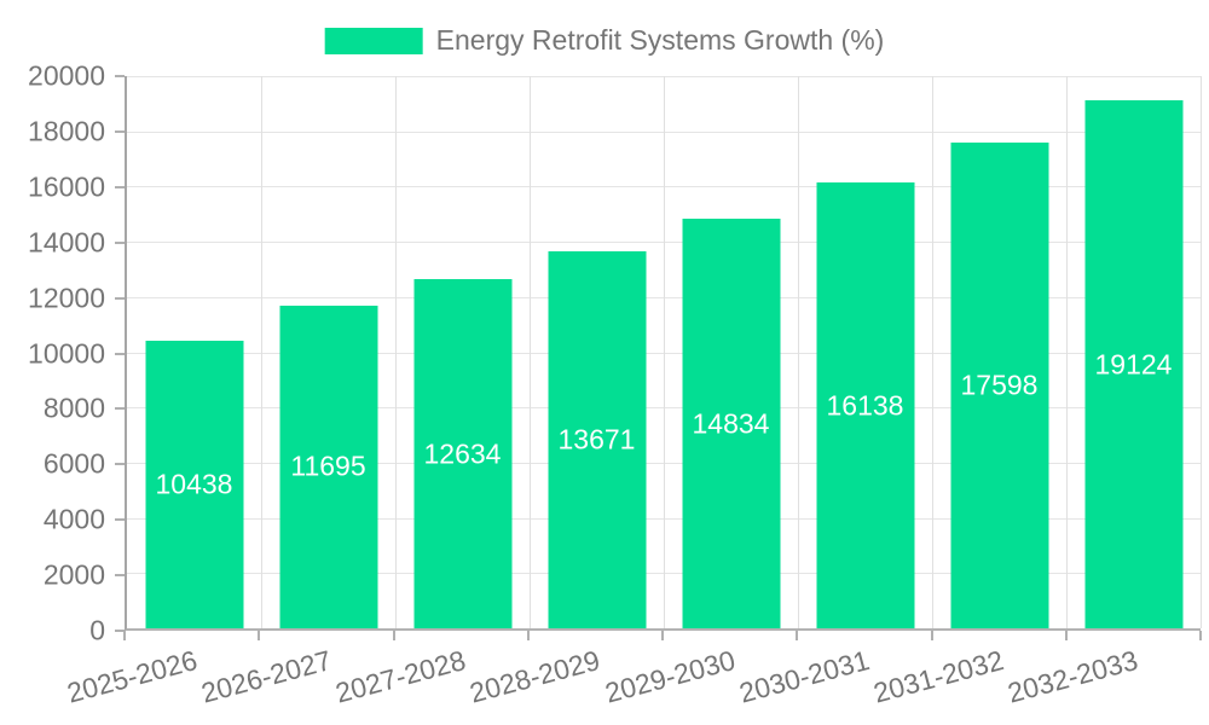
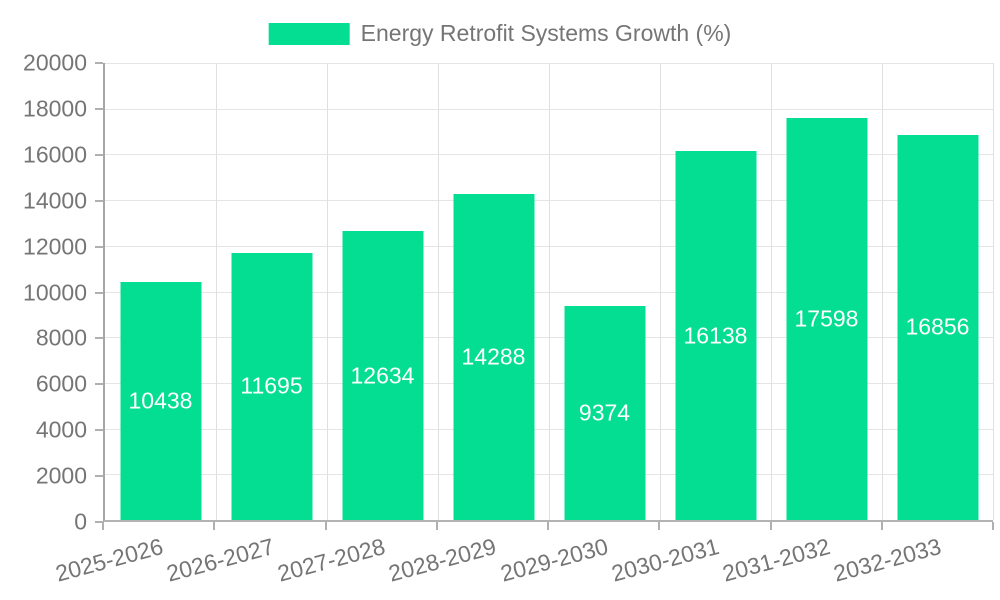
2028-2029: 13671 -> 14288
2029-2030: 14834 -> 9374
2032-2033: 19124 -> 16856
